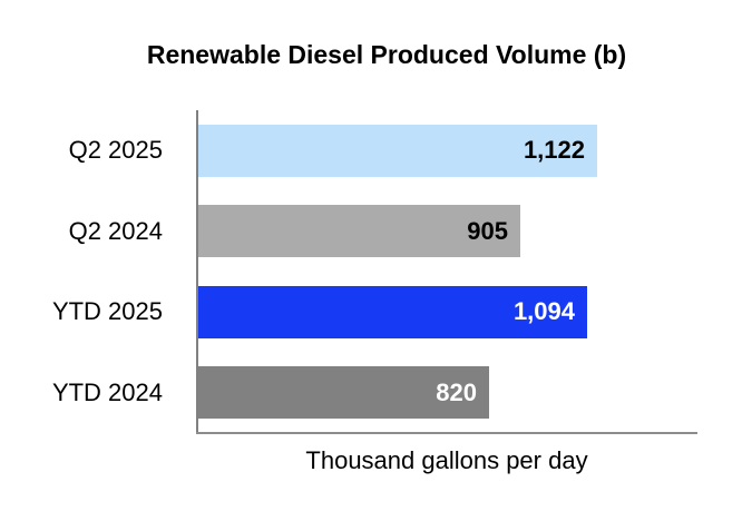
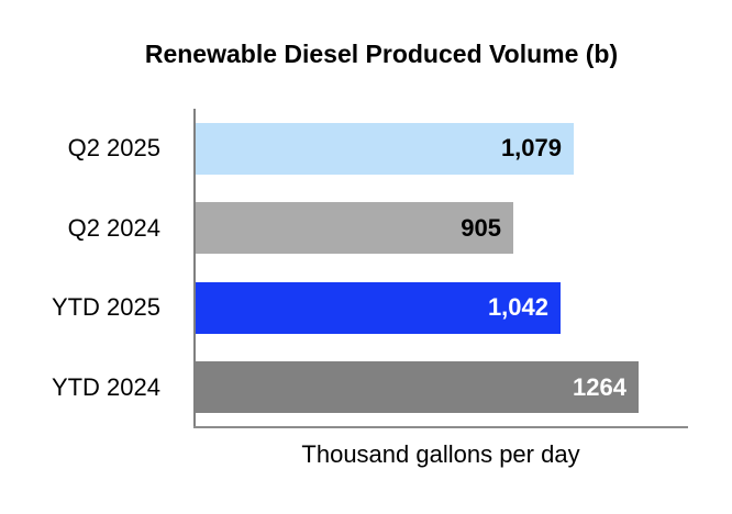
Q2 2025: 1,122 -> 1,079
YTD 2025: 1,094 -> 1,042
YTD 2024: 820 -> 1264
